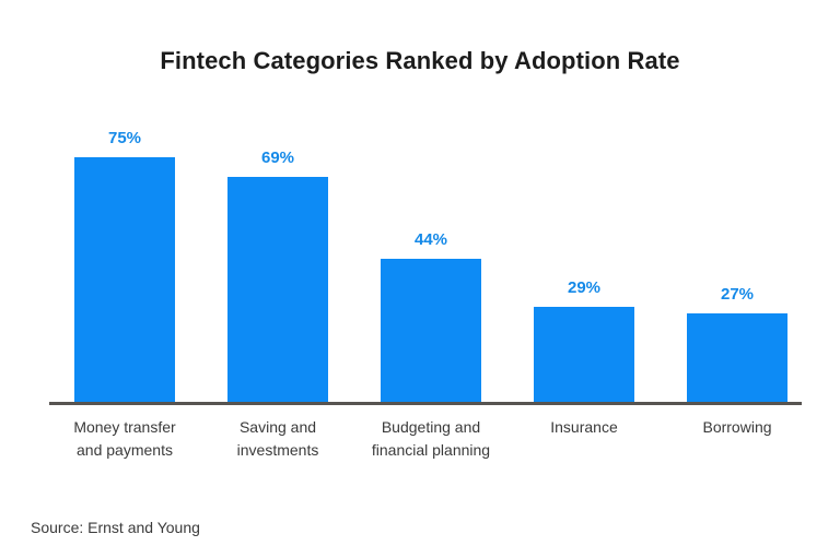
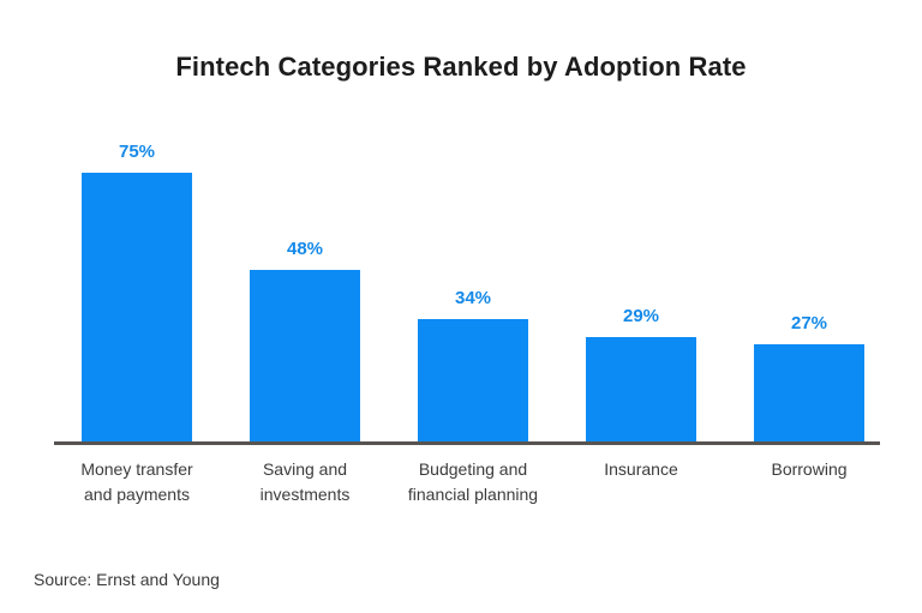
Saving and investments: 69% -> 48%
Budgeting and financial planning: 44% -> 34%
